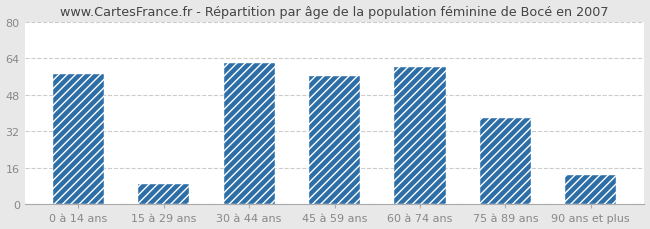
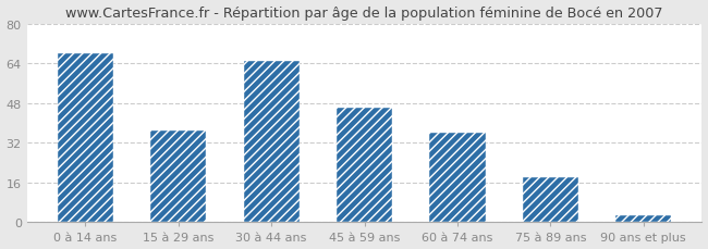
0 à 14 ans: 57 -> 68
15 à 29 ans: 9 -> 37
30 à 44 ans: 62 -> 65
45 à 59 ans: 56 -> 46
60 à 74 ans: 60 -> 36
75 à 89 ans: 38 -> 18
90 ans et plus: 13 -> 3
